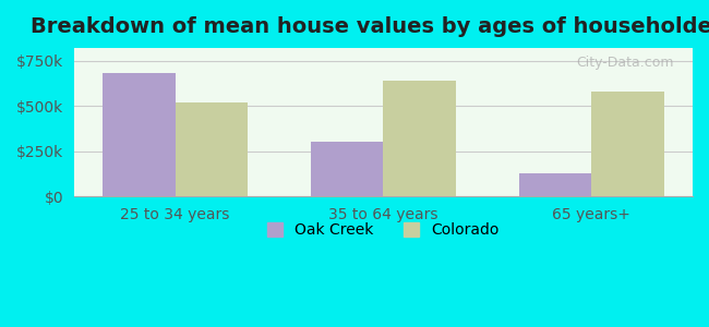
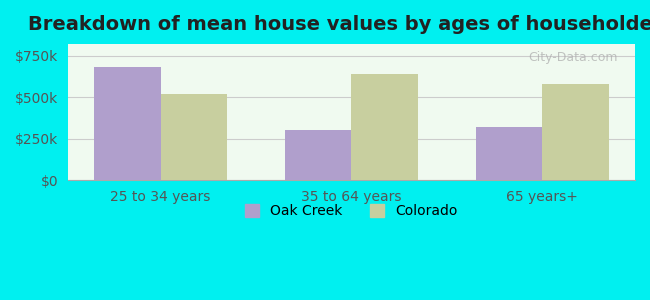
Oak Creek/65 years+: $130k -> $320k
